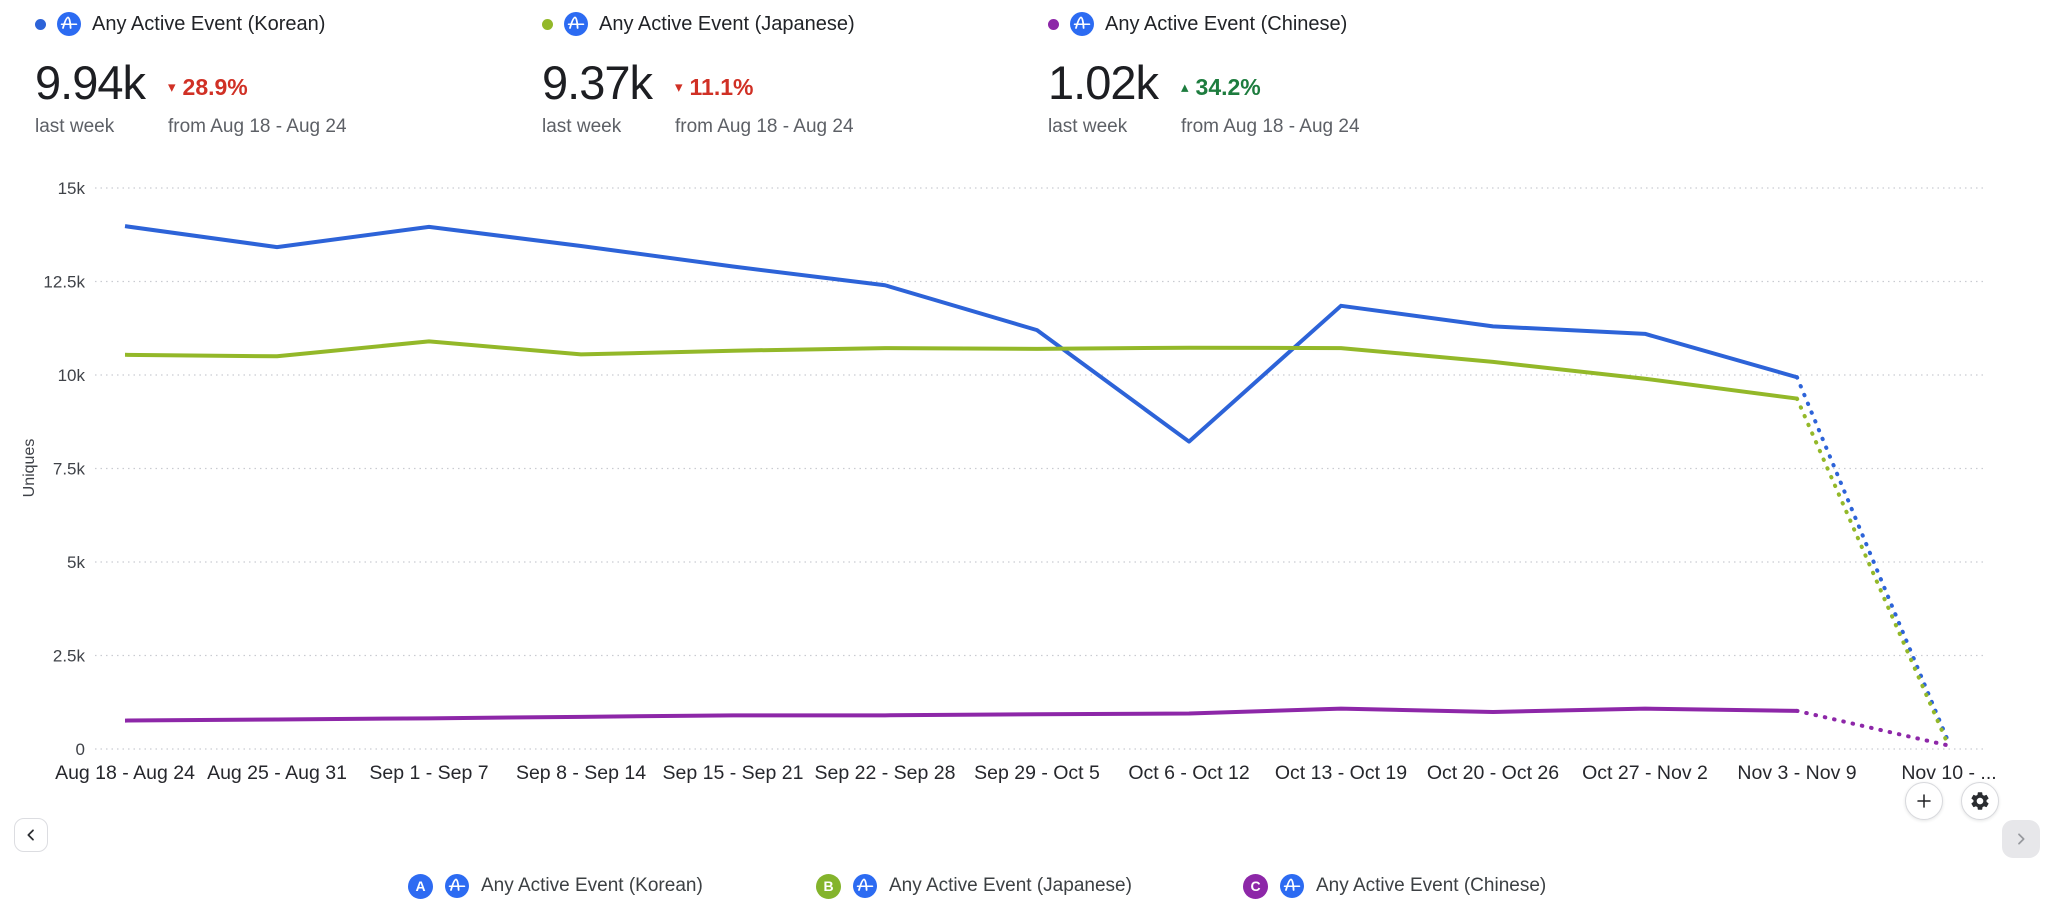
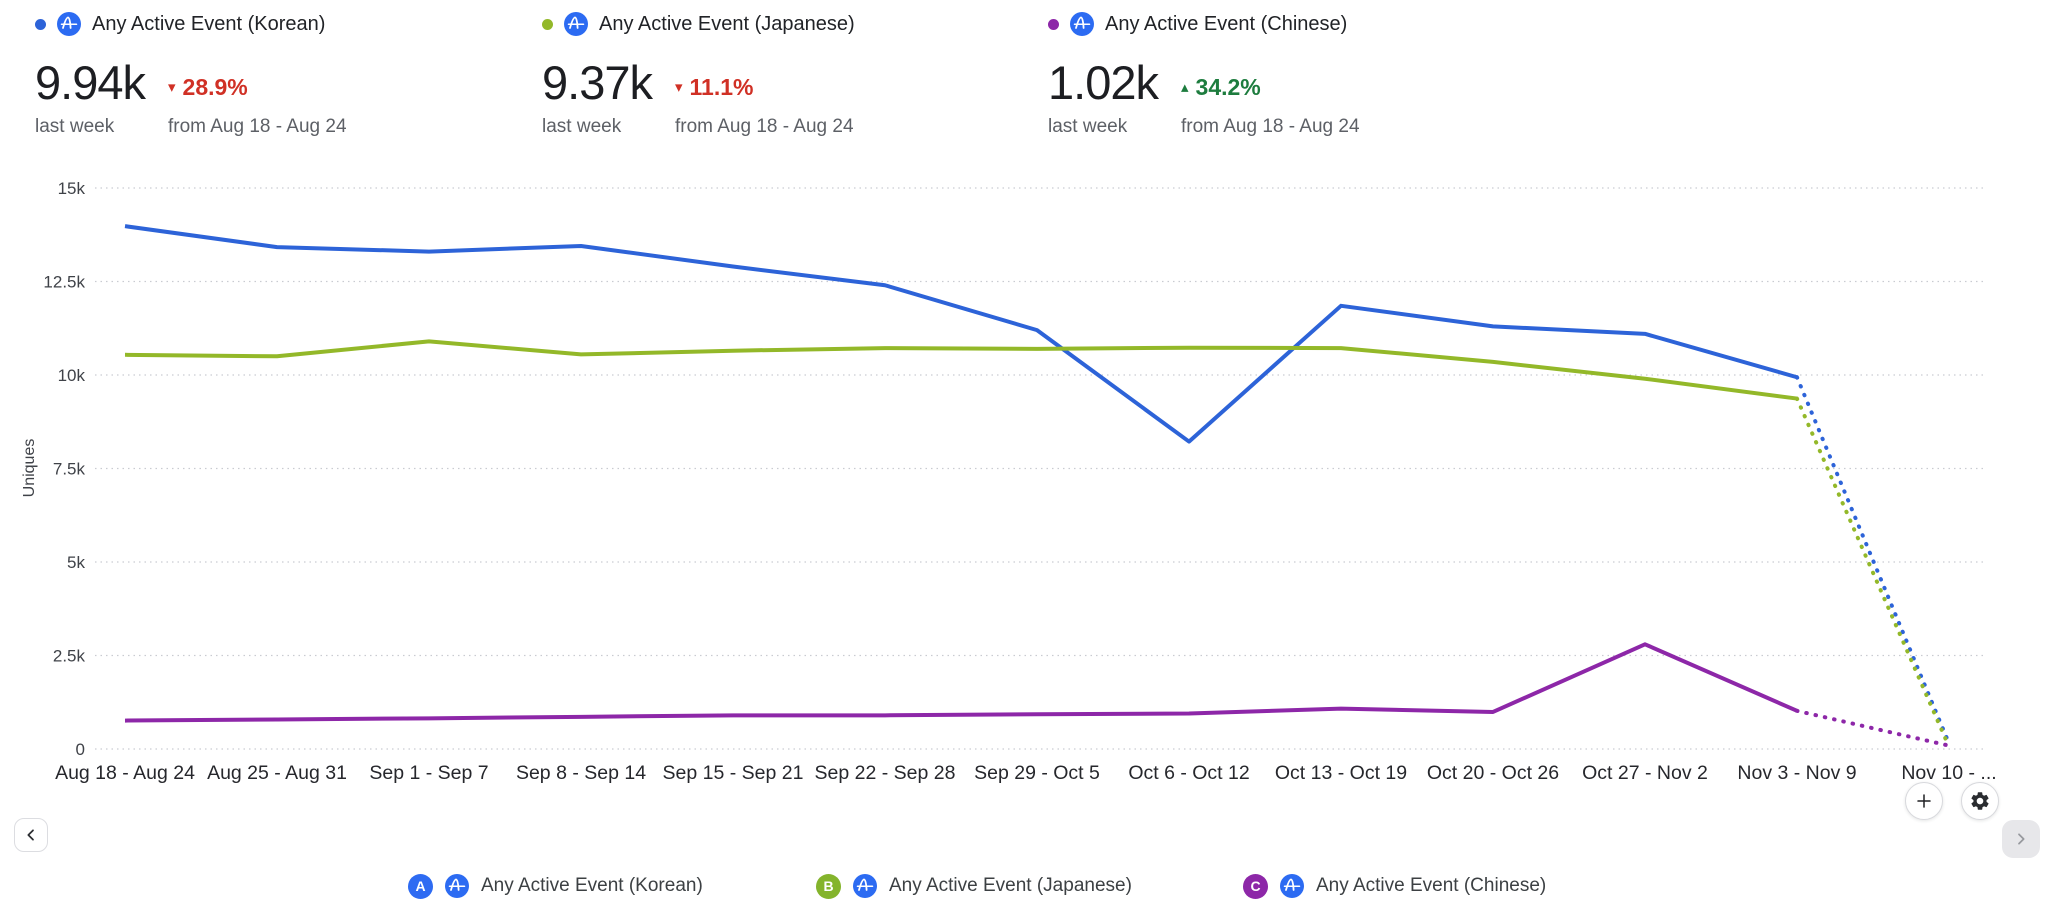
Any Active Event (Korean)/Sep 1 - Sep 7: 14.0k -> 13.3k
Any Active Event (Chinese)/Oct 27 - Nov 2: 1.1k -> 2.8k
